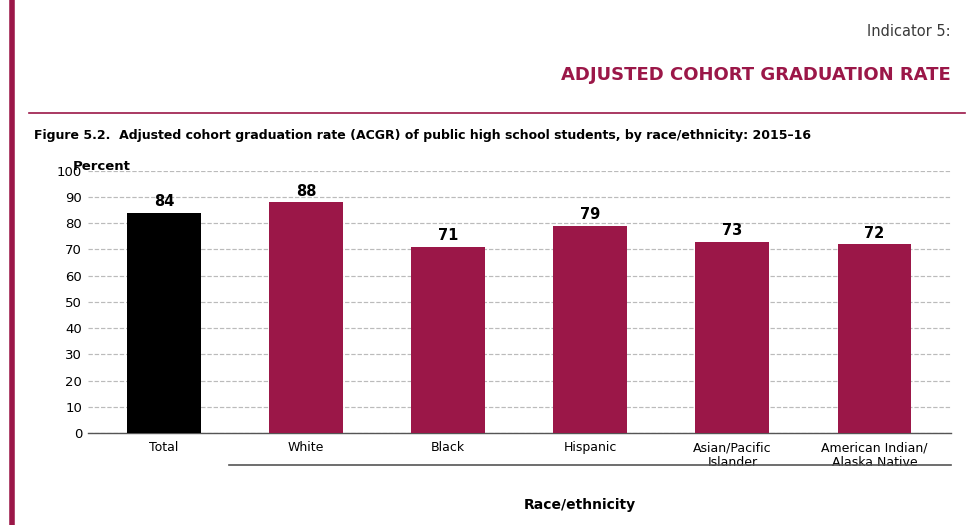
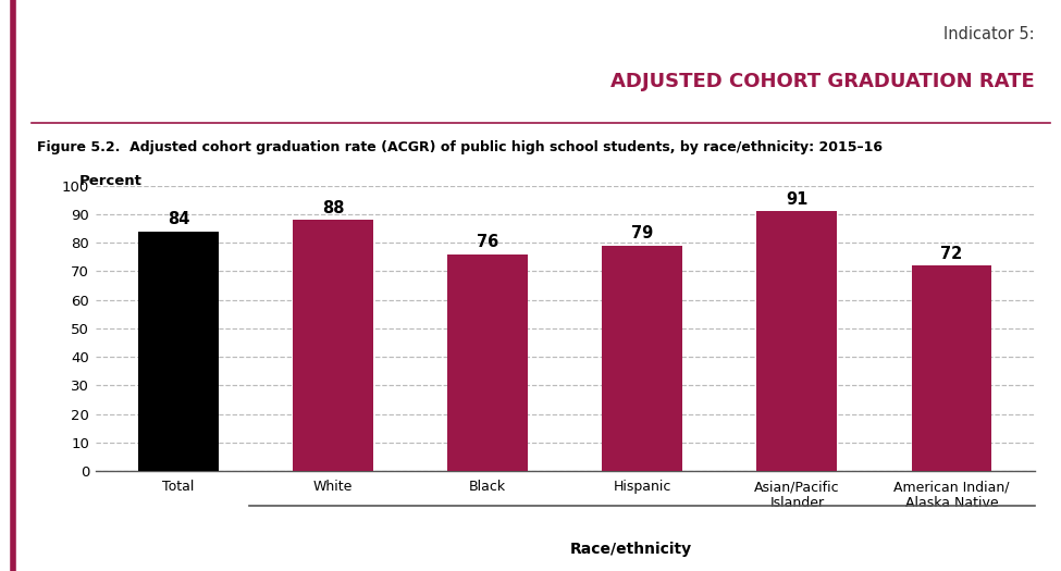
Black: 71 -> 76
Asian/Pacific Islander: 73 -> 91
